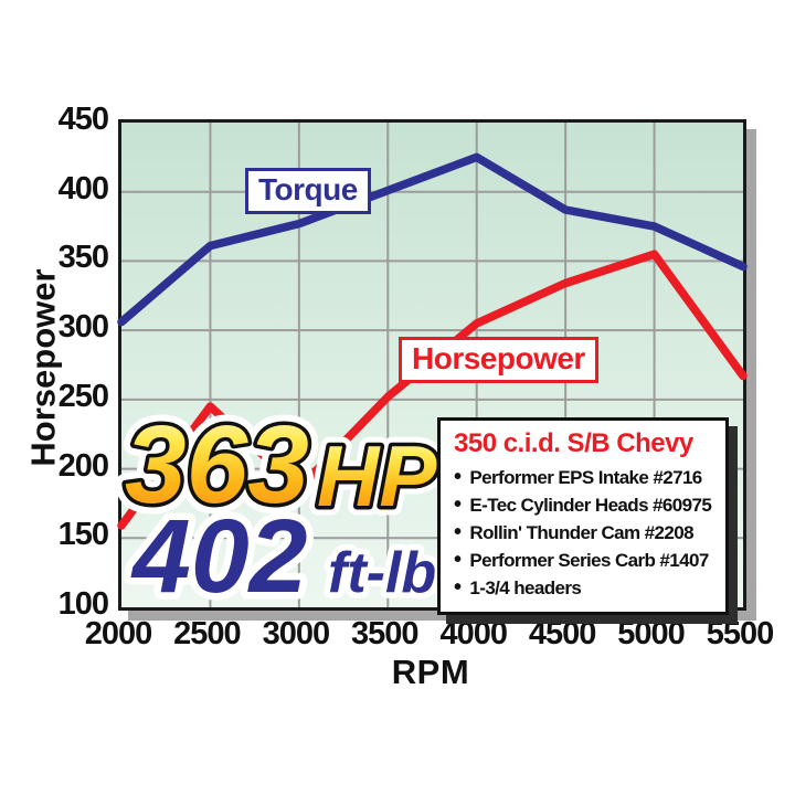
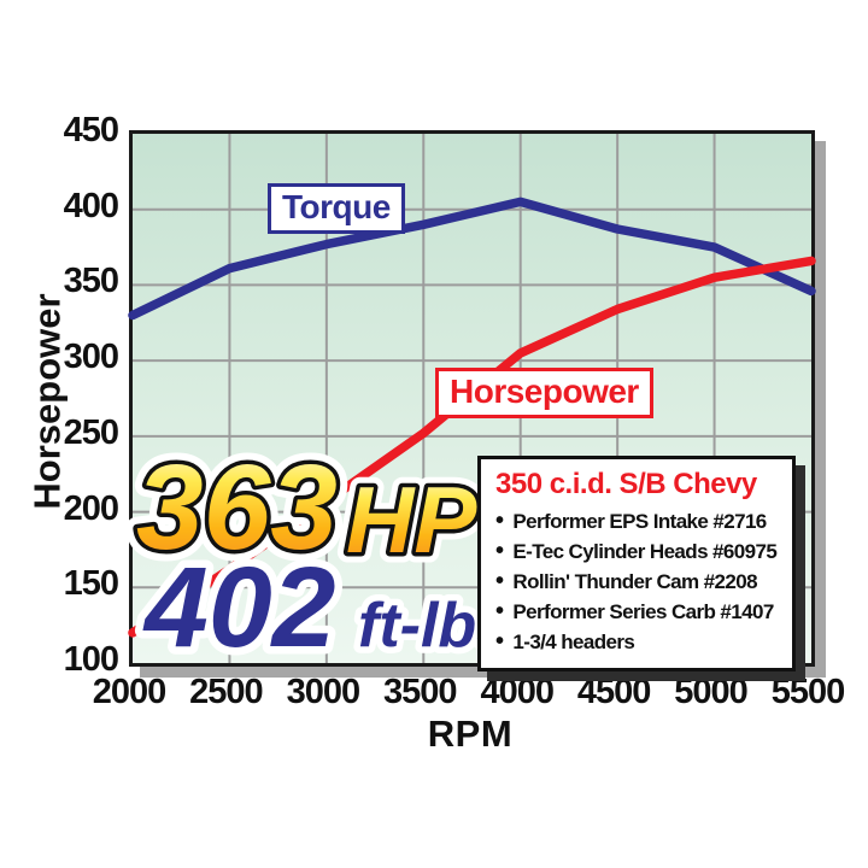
Torque/2000: 306 -> 330
Horsepower/2000: 159 -> 120
Horsepower/2500: 245 -> 162
Horsepower/3000: 186 -> 207
Torque/3500: 401 -> 390
Torque/4000: 425 -> 405
Horsepower/5500: 267 -> 366
